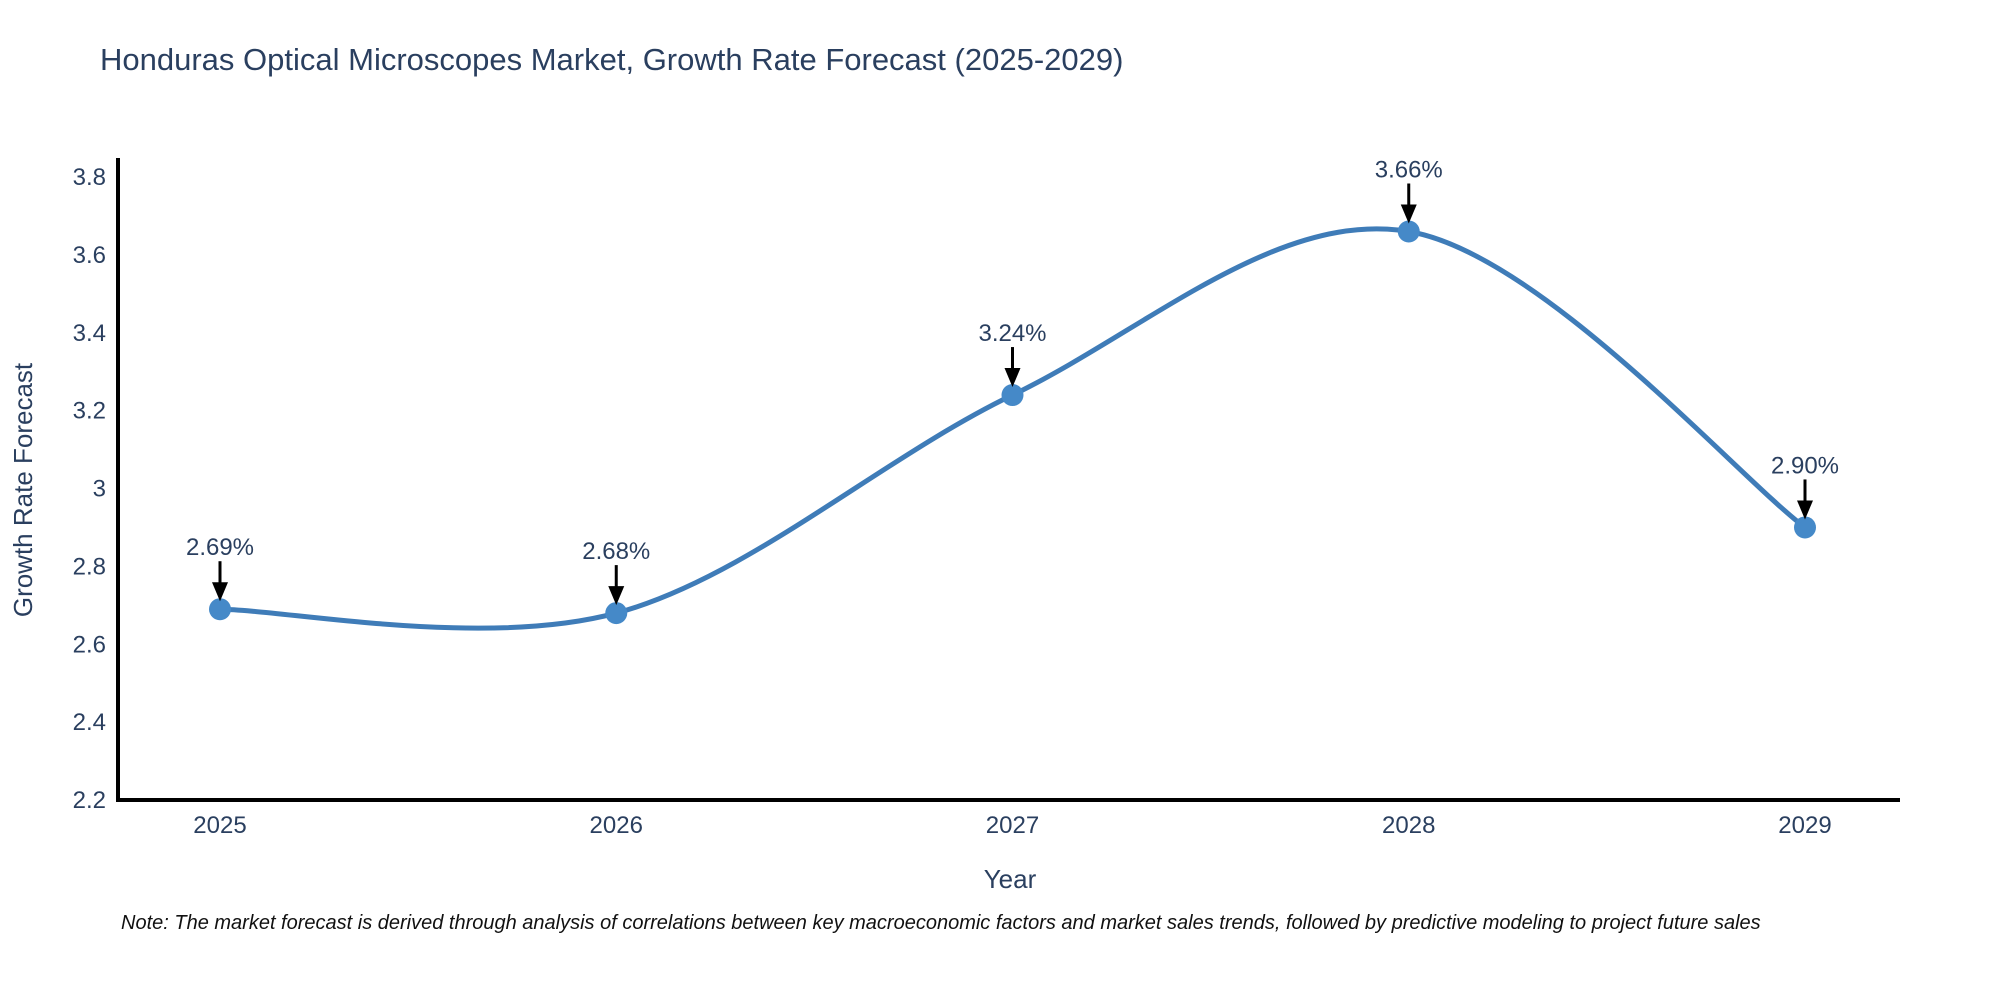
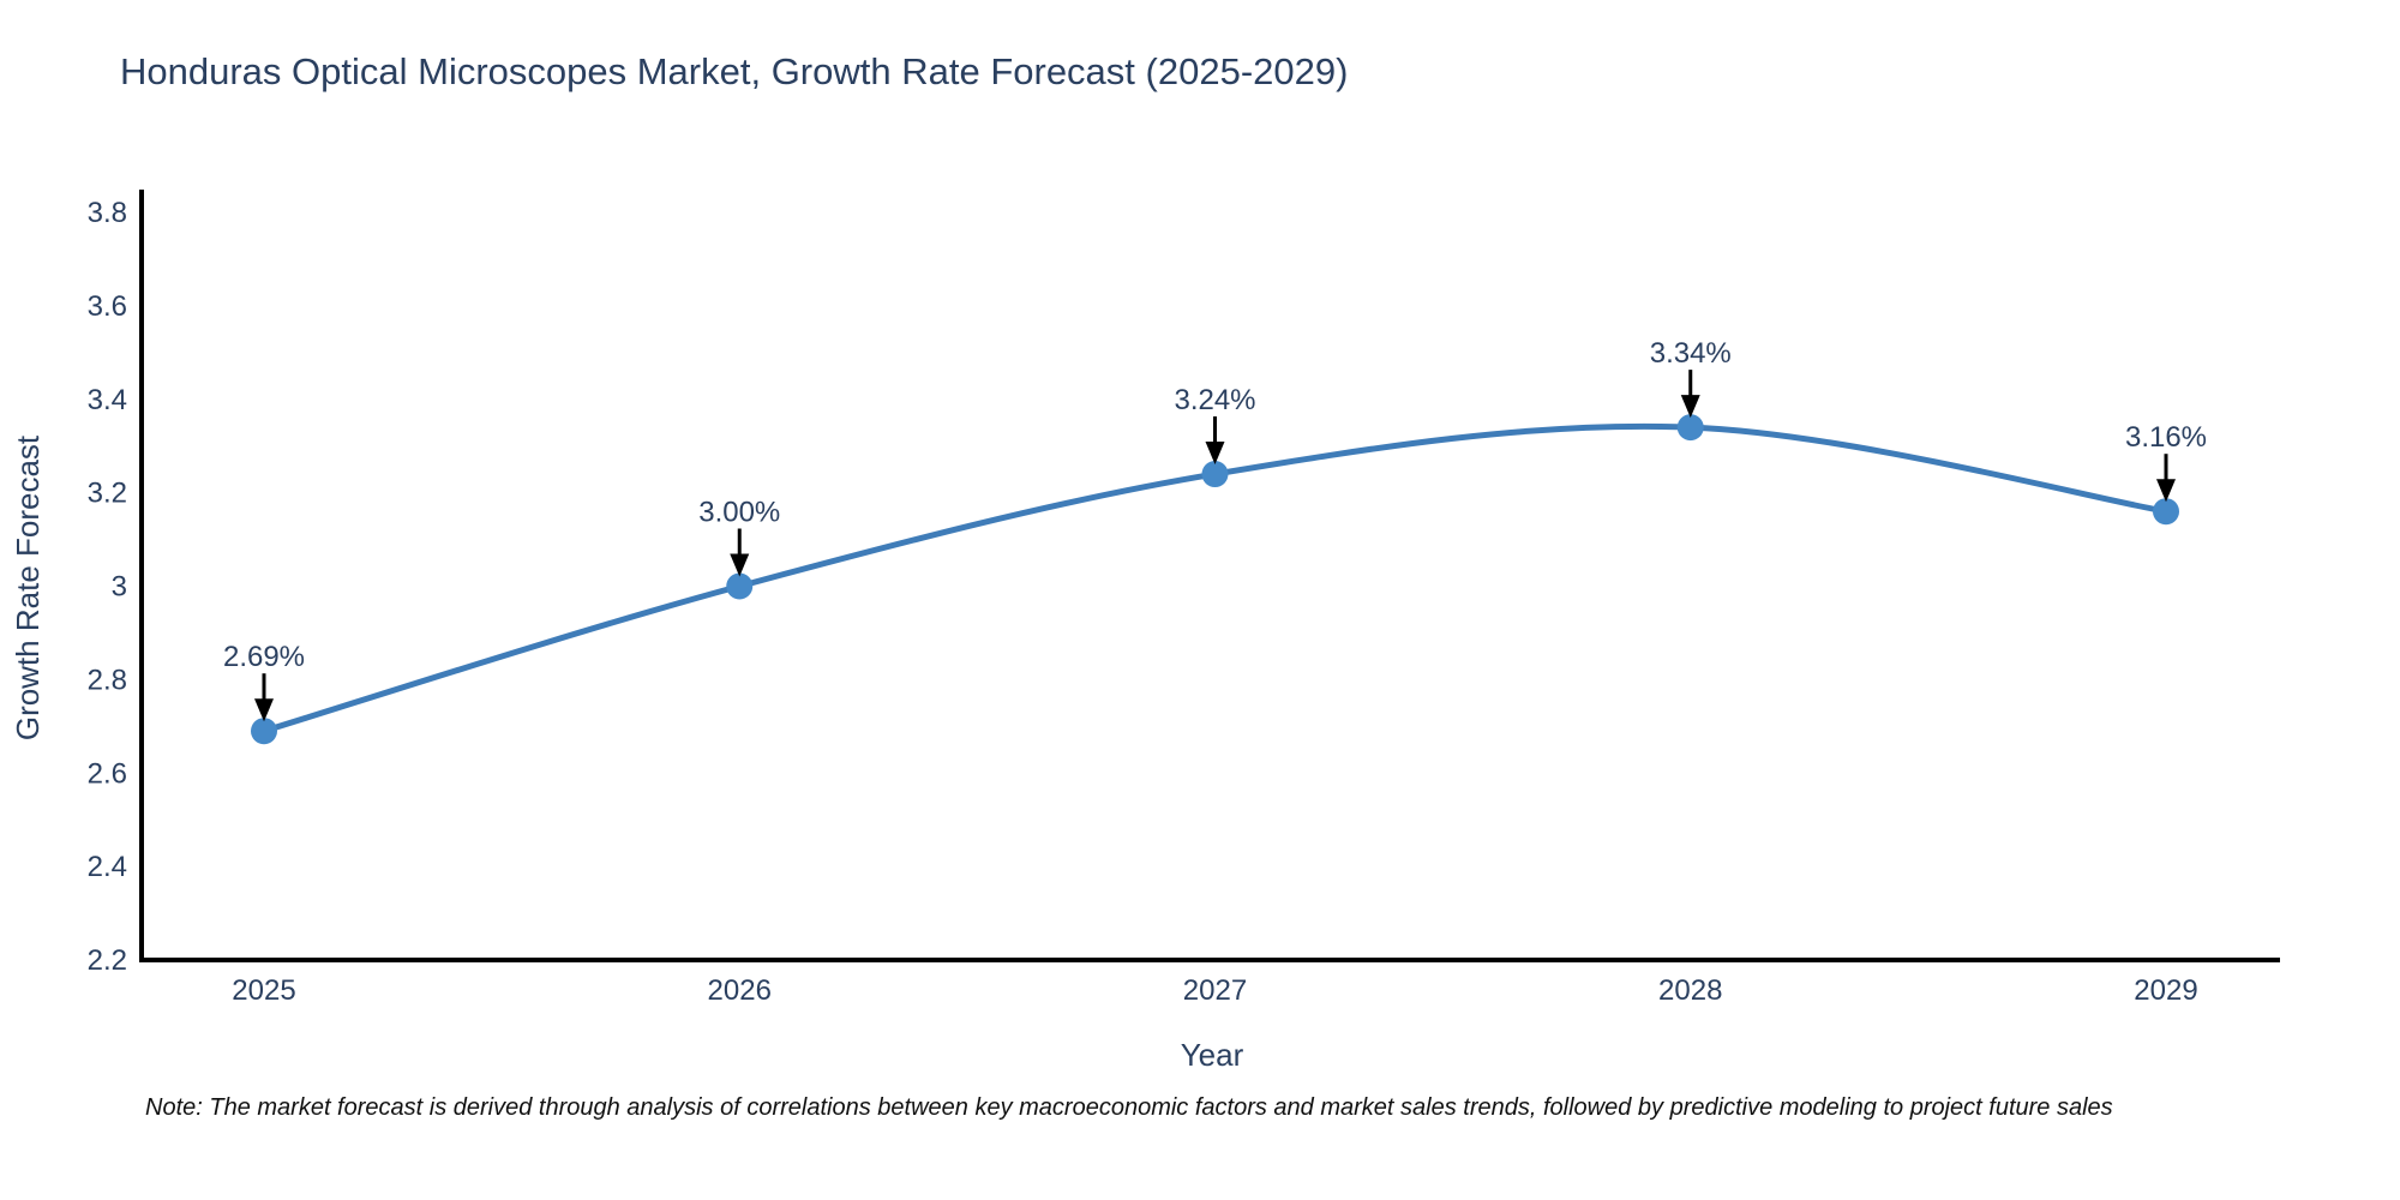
2026: 2.68% -> 3.00%
2028: 3.66% -> 3.34%
2029: 2.90% -> 3.16%
